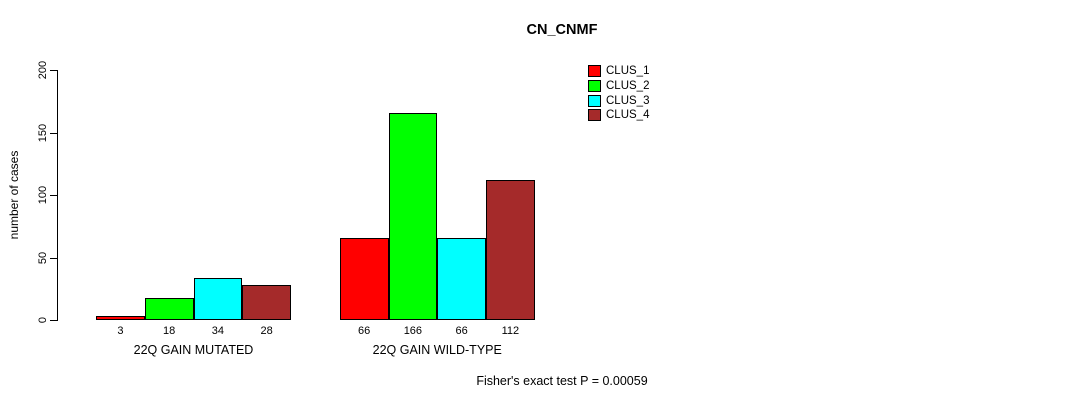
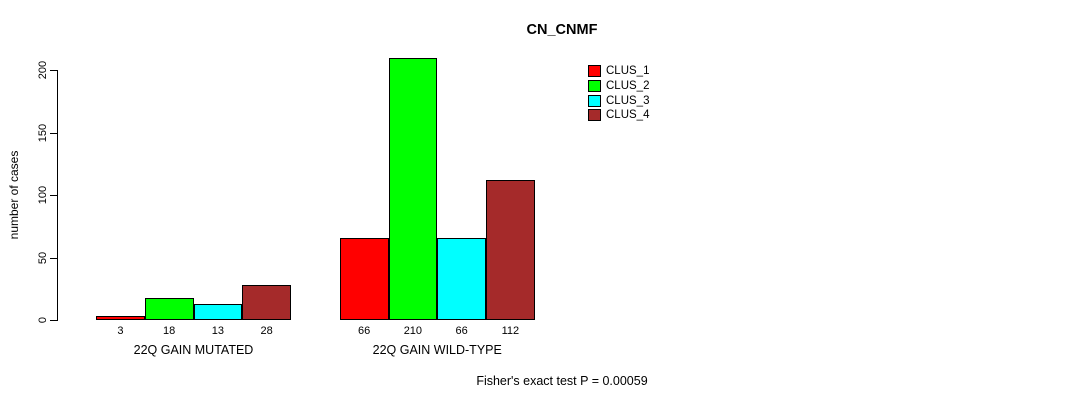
CLUS_3/22Q GAIN MUTATED: 34 -> 13
CLUS_2/22Q GAIN WILD-TYPE: 166 -> 210
